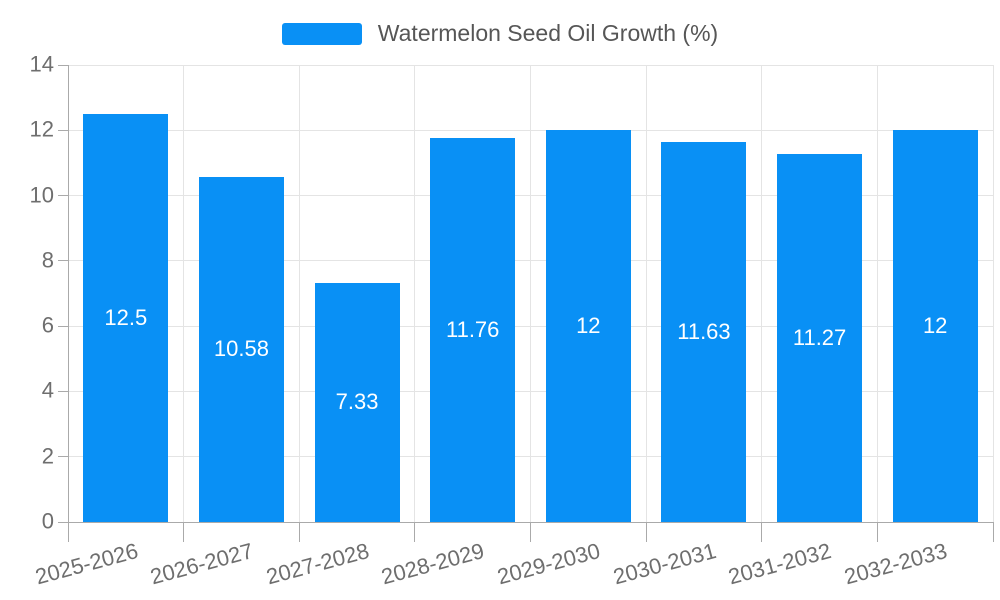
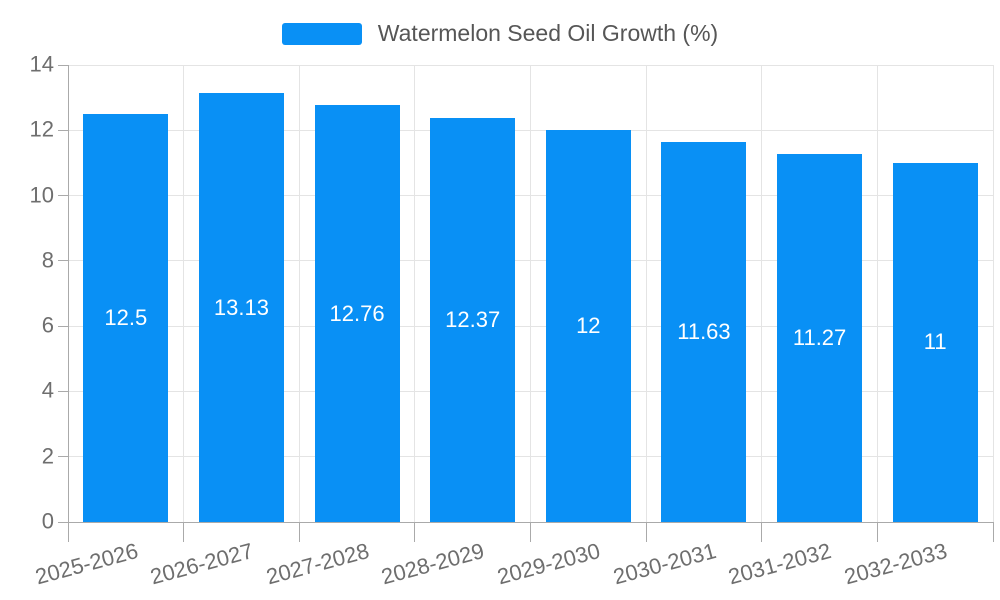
2026-2027: 10.58 -> 13.13
2027-2028: 7.33 -> 12.76
2028-2029: 11.76 -> 12.37
2032-2033: 12 -> 11
